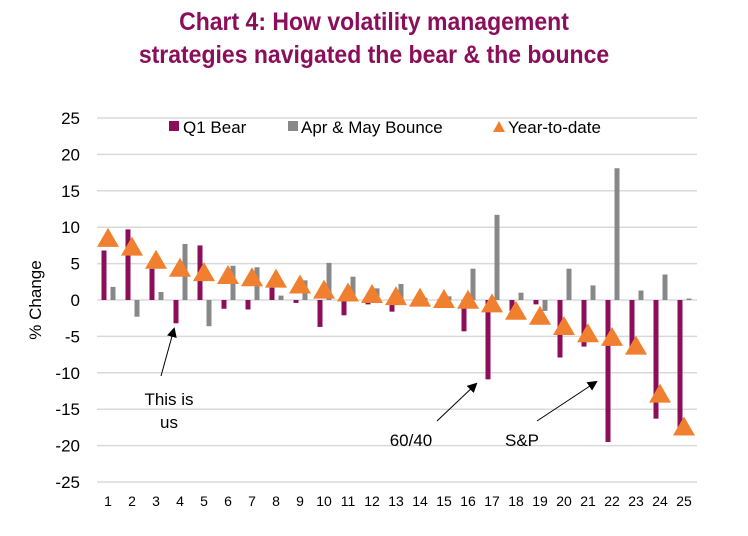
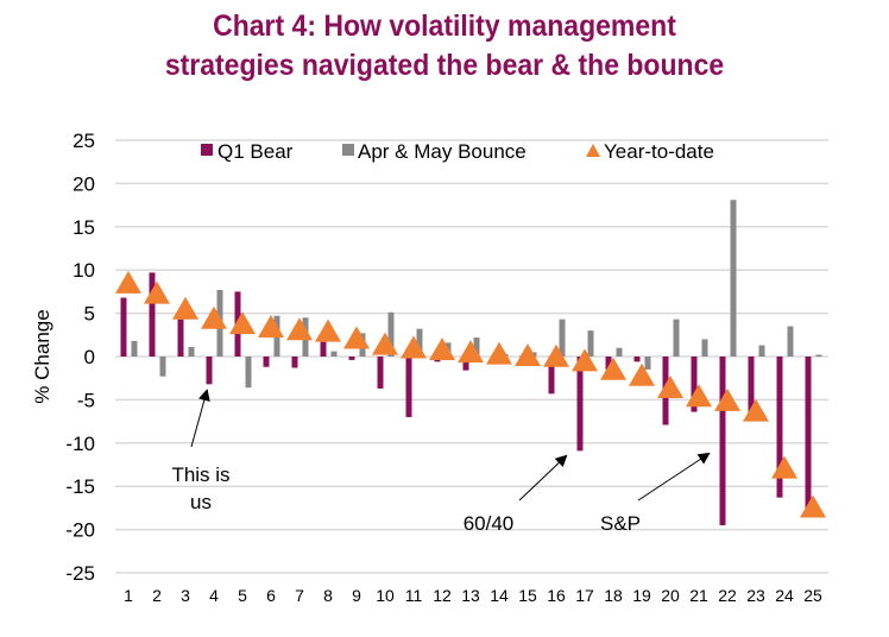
Q1 Bear/11: -2 -> -7
Apr & May Bounce/17: 12 -> 3
